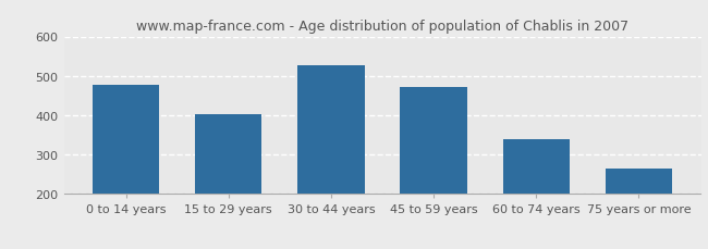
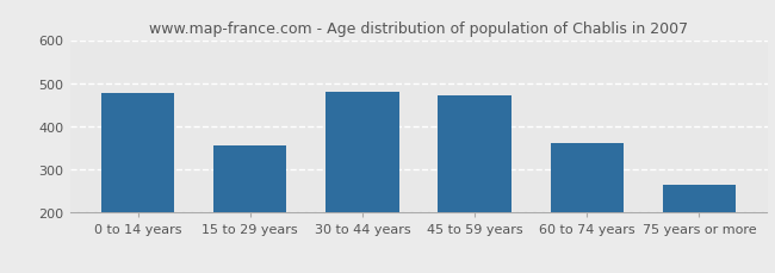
15 to 29 years: 403 -> 355
30 to 44 years: 528 -> 480
60 to 74 years: 340 -> 360
